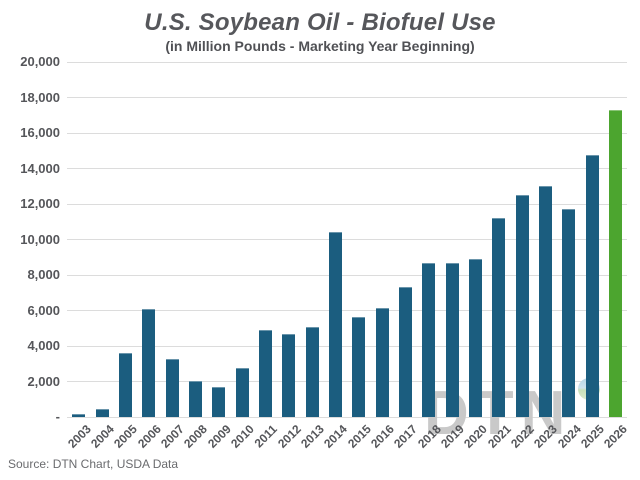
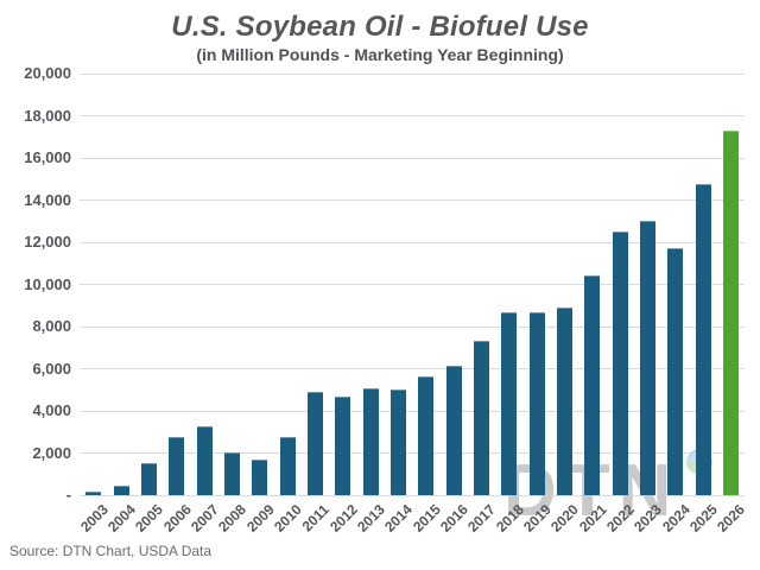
2005: 3600 -> 1600
2006: 6100 -> 2800
2014: 10400 -> 5000
2021: 11200 -> 10400
